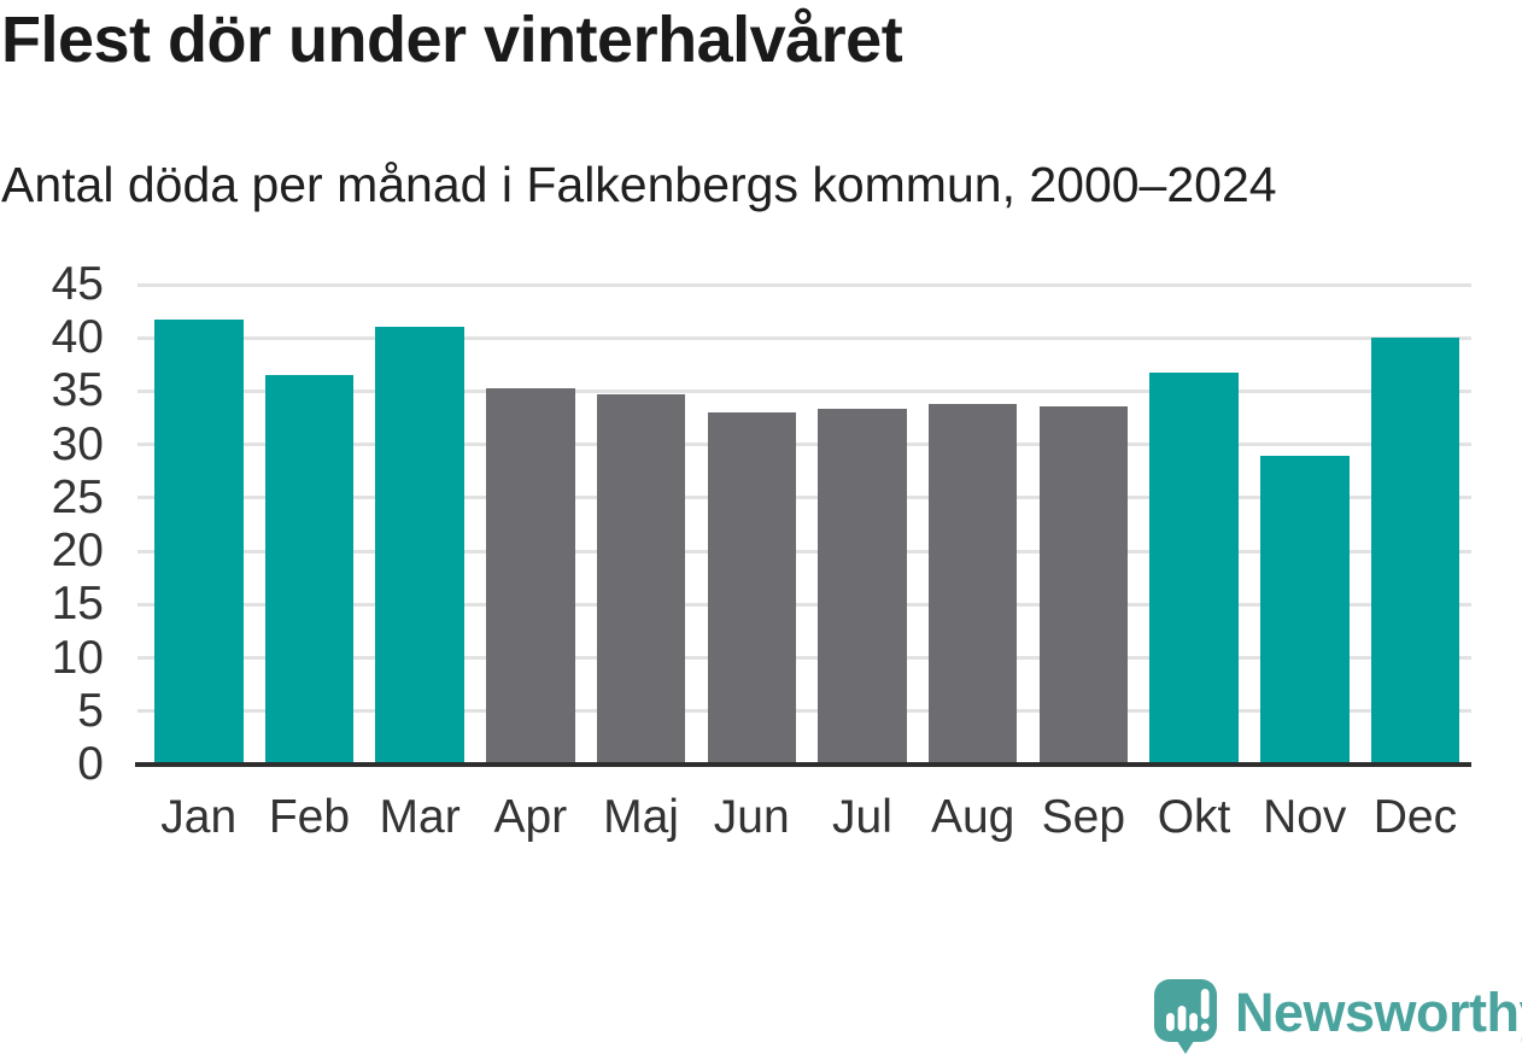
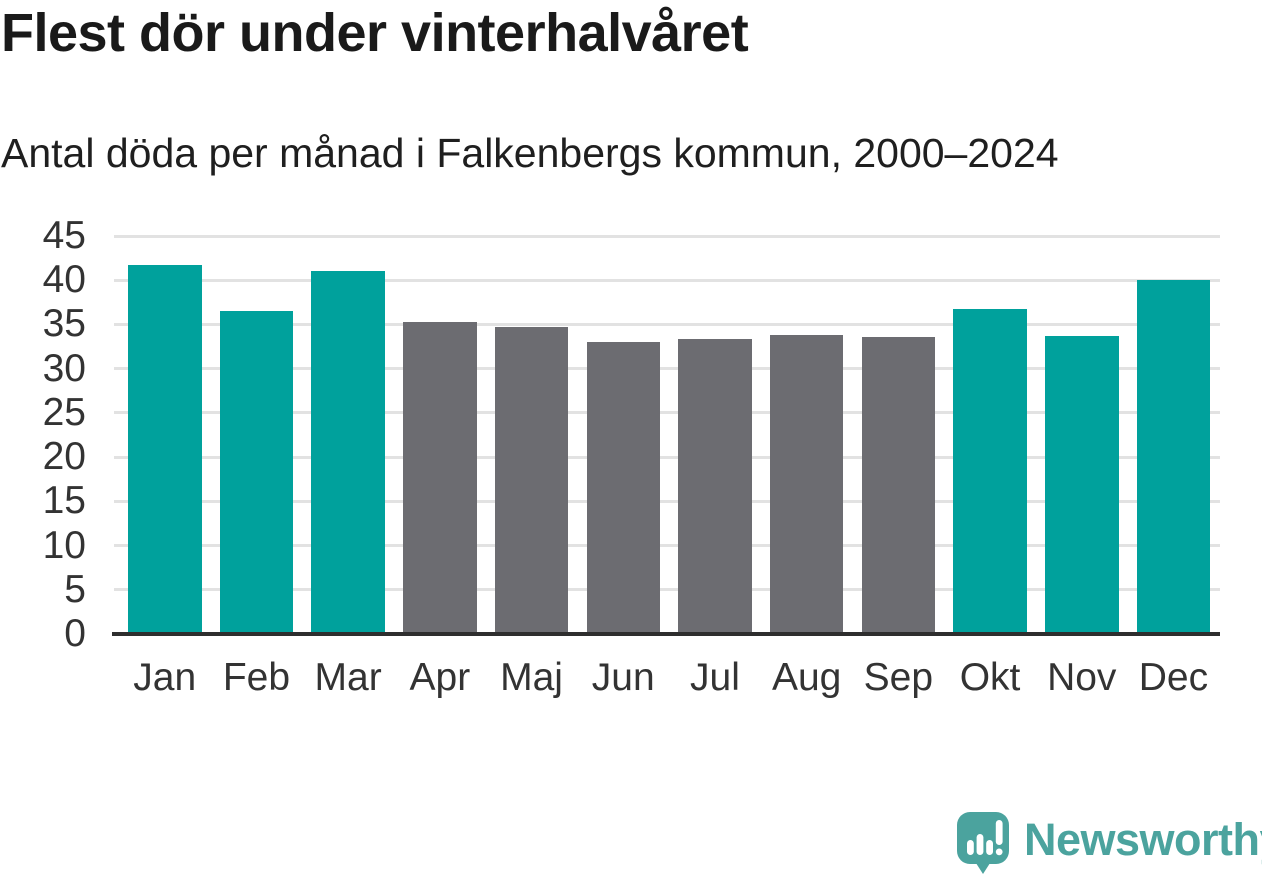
Nov: 29 -> 34
